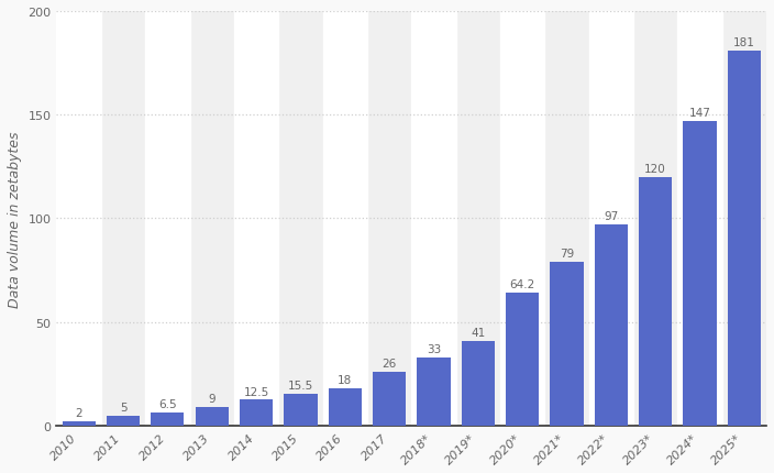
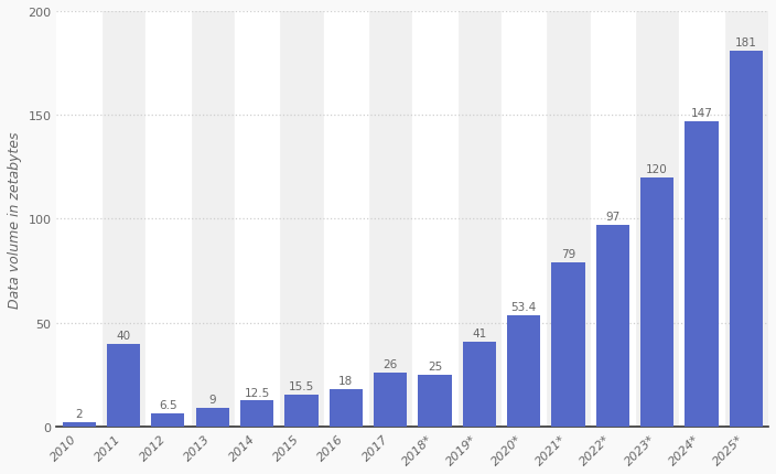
2011: 5 -> 40
2018*: 33 -> 25
2020*: 64.2 -> 53.4
